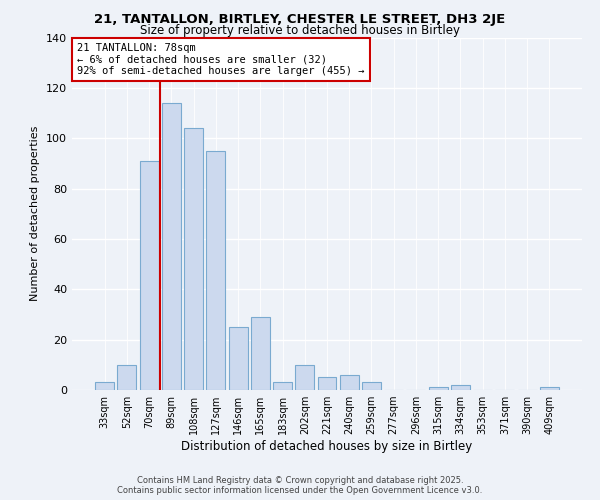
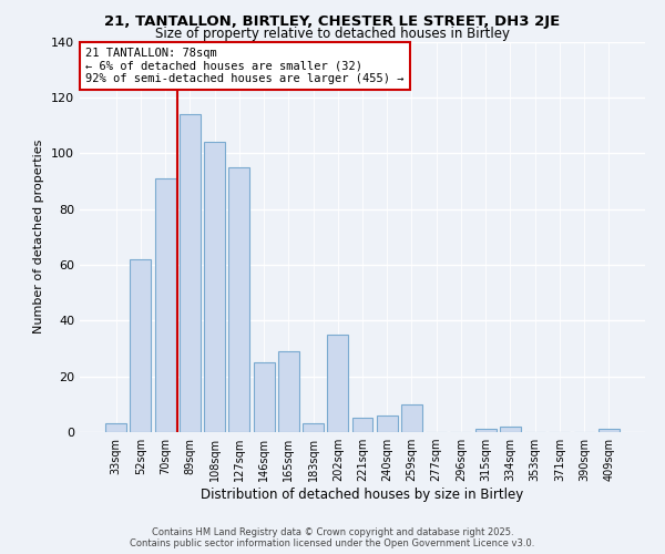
52sqm: 10 -> 62
202sqm: 10 -> 35
259sqm: 3 -> 10
